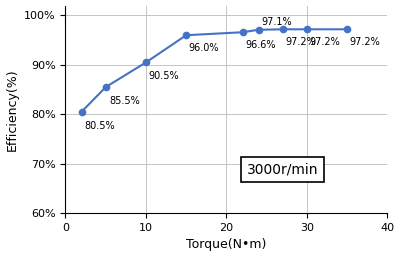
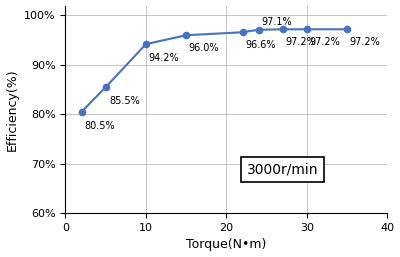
10: 90.5% -> 94.2%
